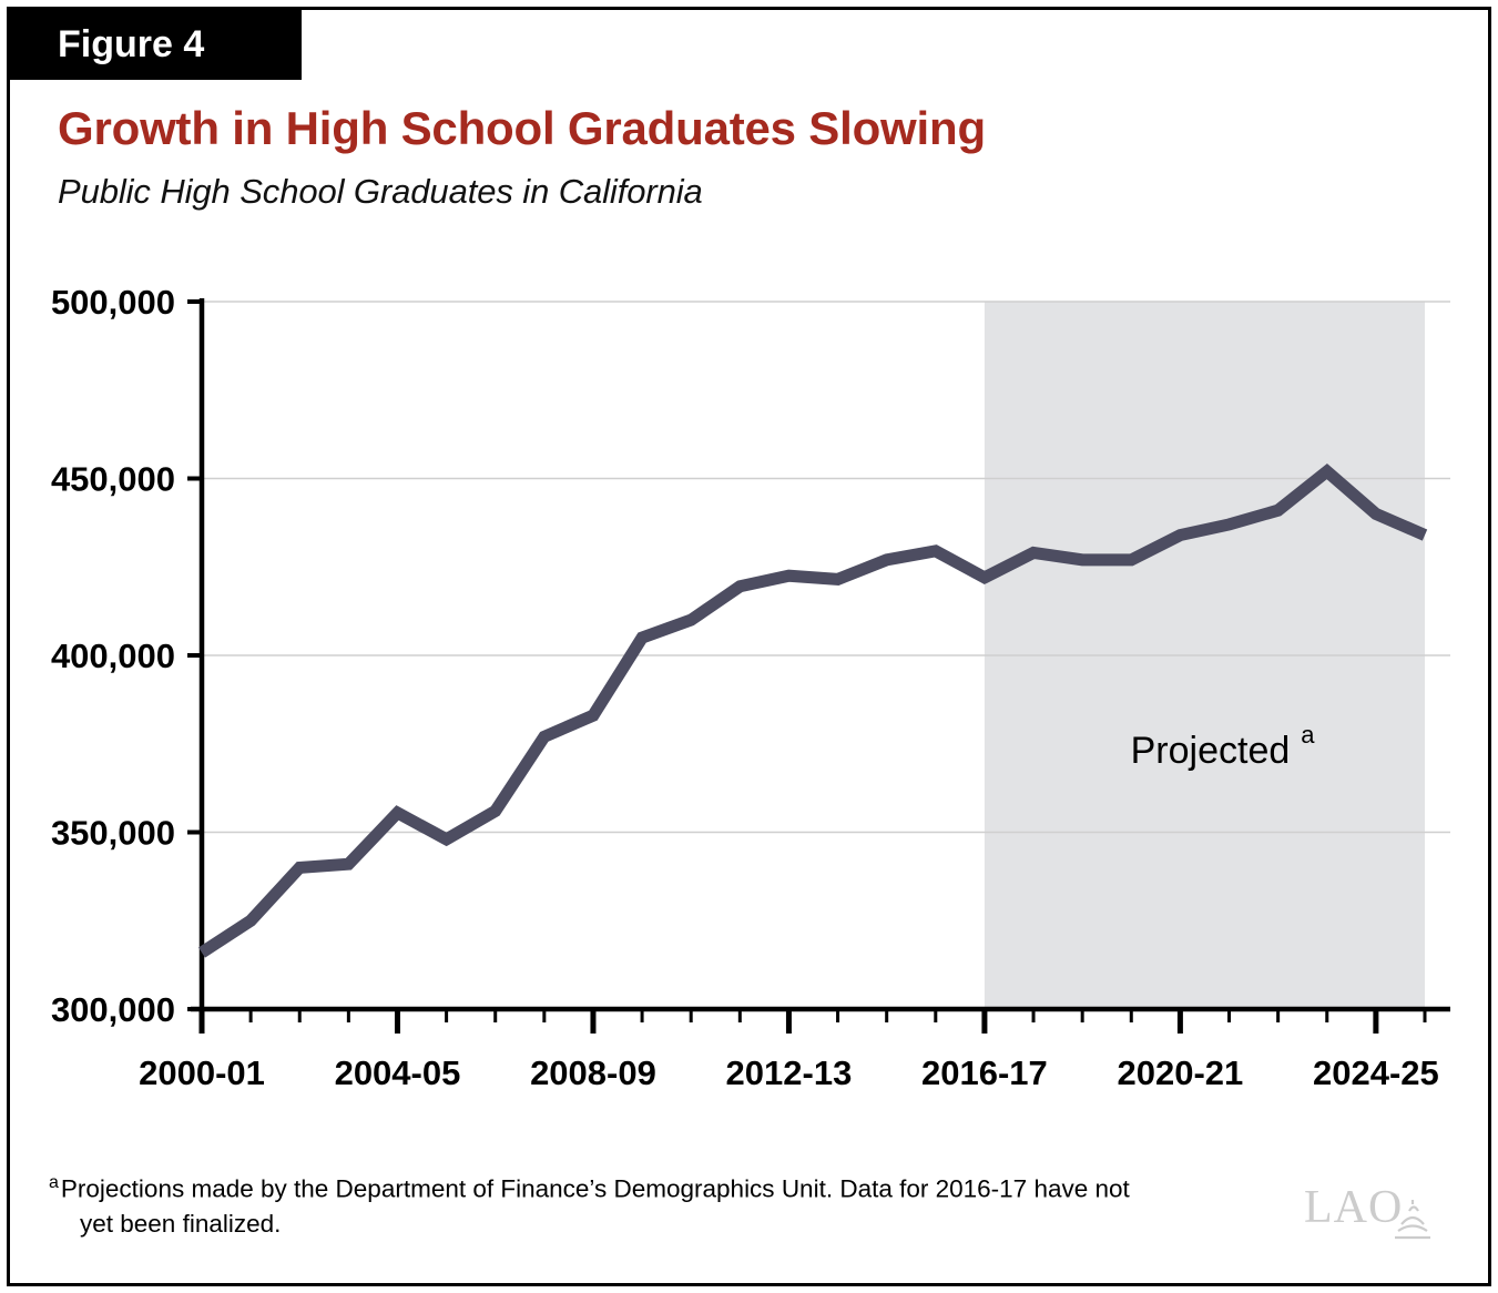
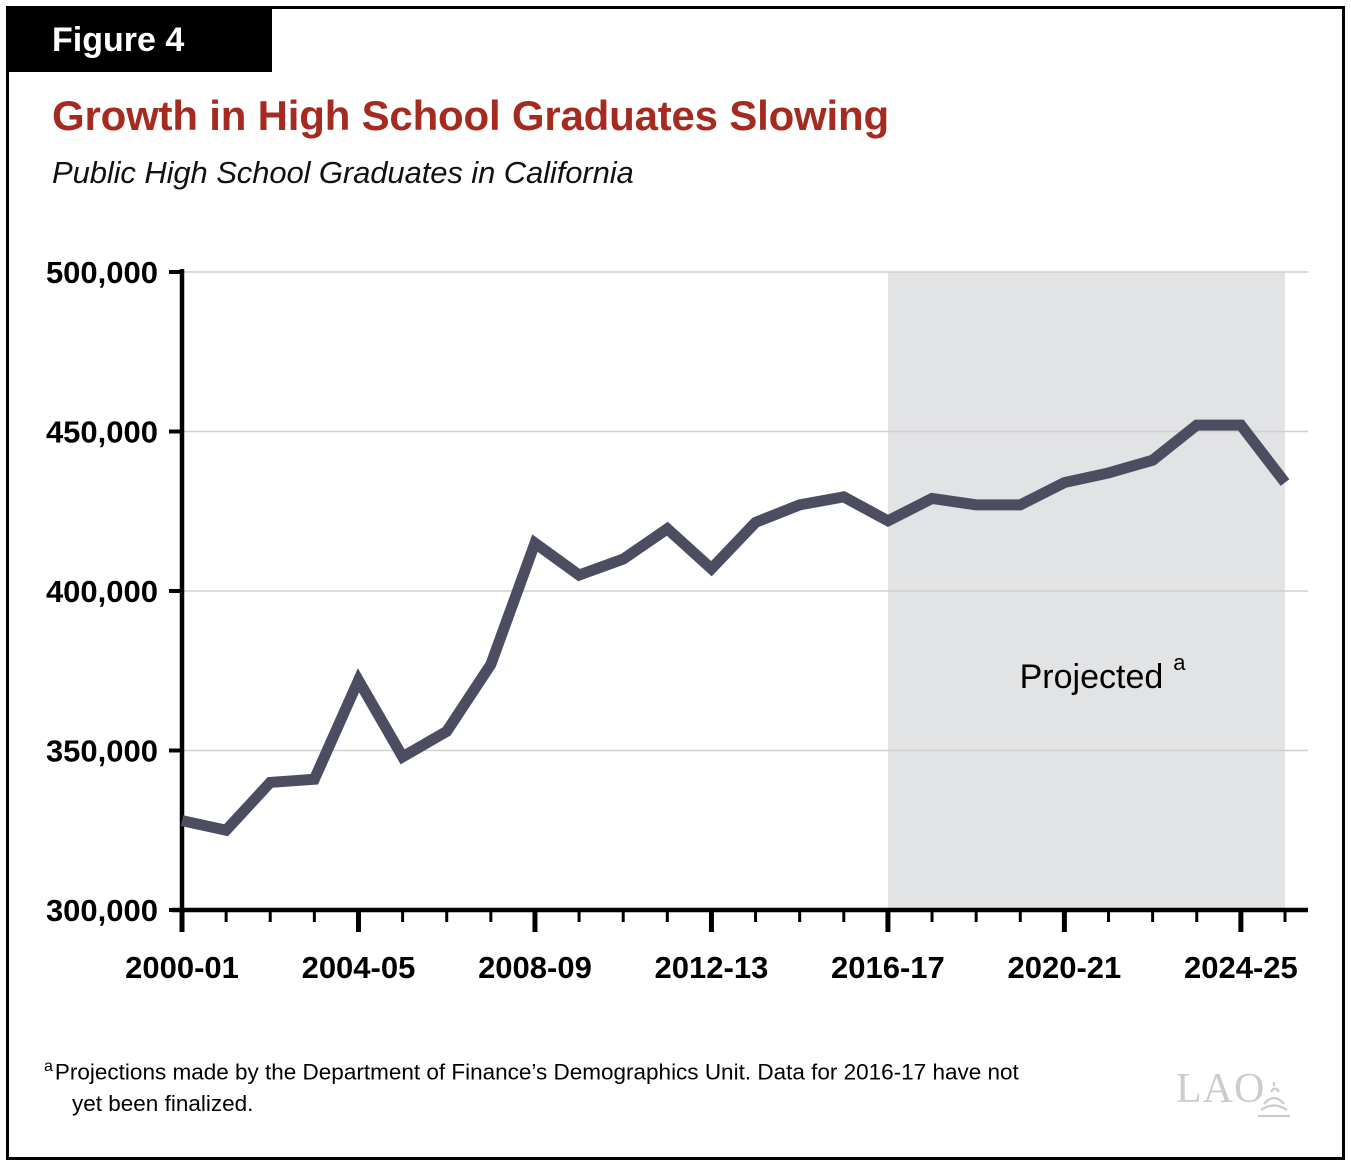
2000-01: 316000 -> 328000
2004-05: 356000 -> 372000
2008-09: 383000 -> 415000
2012-13: 422000 -> 407000
2024-25: 440000 -> 452000
